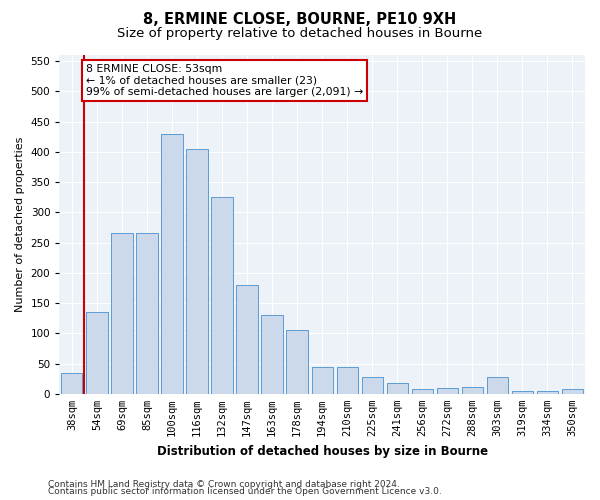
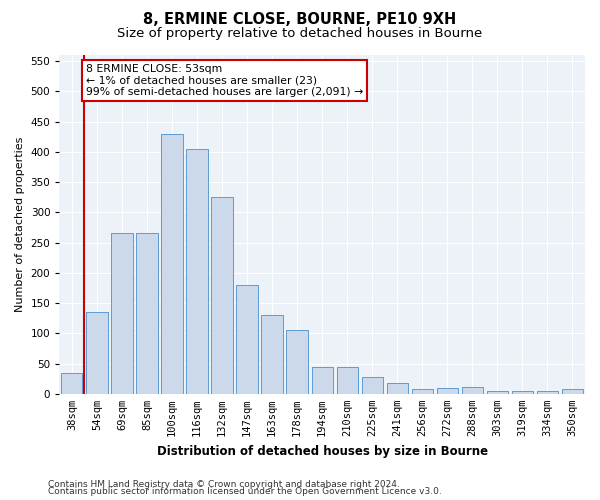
303sqm: 28 -> 5
